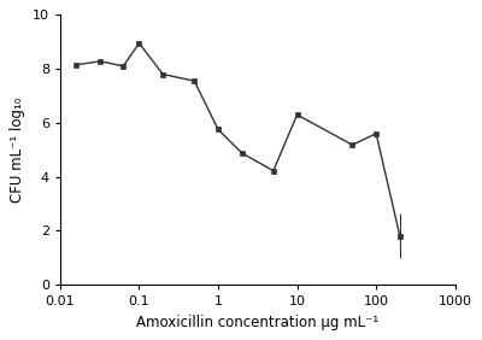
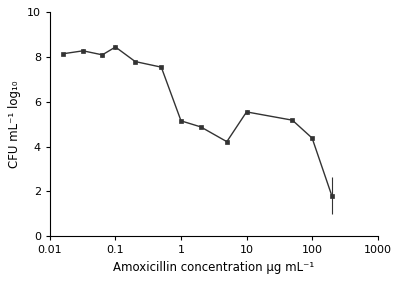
0.1: 8.95 -> 8.45
1: 5.75 -> 5.15
10: 6.30 -> 5.55
100: 5.60 -> 4.38
